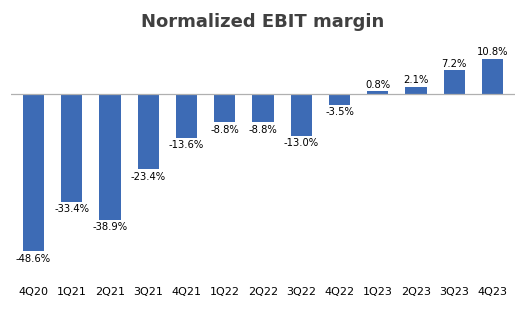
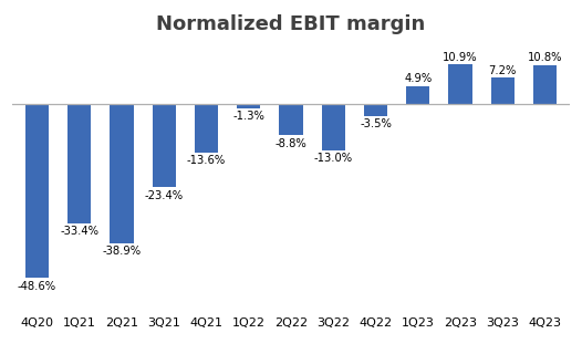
1Q22: -8.8% -> -1.3%
1Q23: 0.8% -> 4.9%
2Q23: 2.1% -> 10.9%
